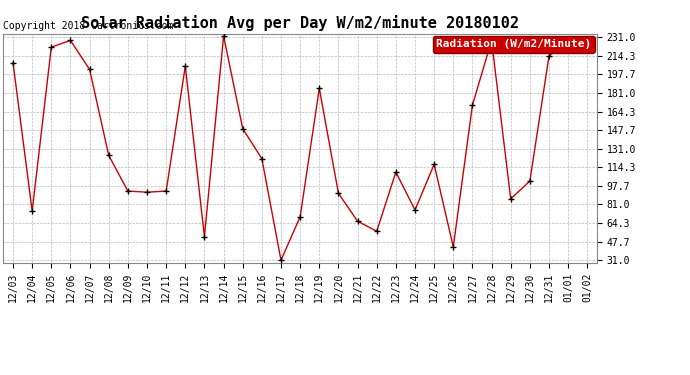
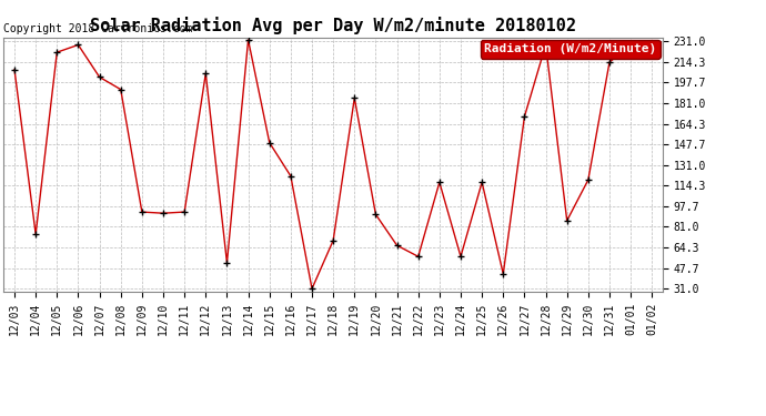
12/08: 125 -> 192
12/23: 110 -> 117
12/24: 76 -> 57
12/30: 102 -> 119
